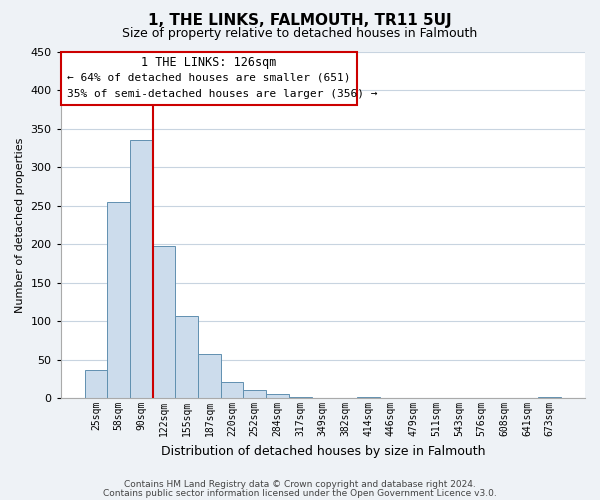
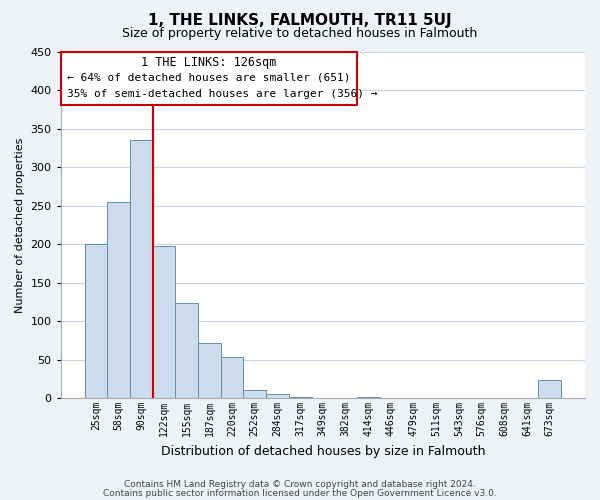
25sqm: 36 -> 200
155sqm: 106 -> 124
187sqm: 57 -> 72
220sqm: 21 -> 54
673sqm: 2 -> 24
